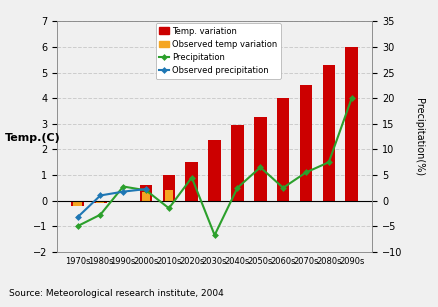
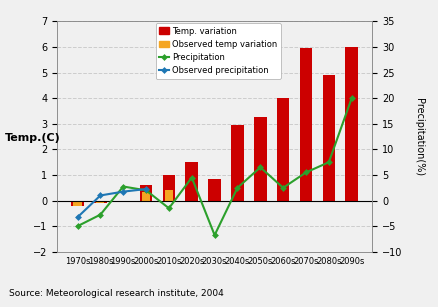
Temp. variation/2030s: 2.35 -> 0.85
Temp. variation/2070s: 4.50 -> 5.95
Temp. variation/2080s: 5.30 -> 4.90
